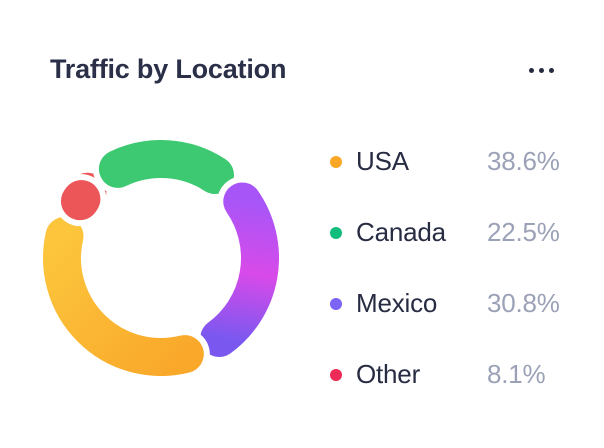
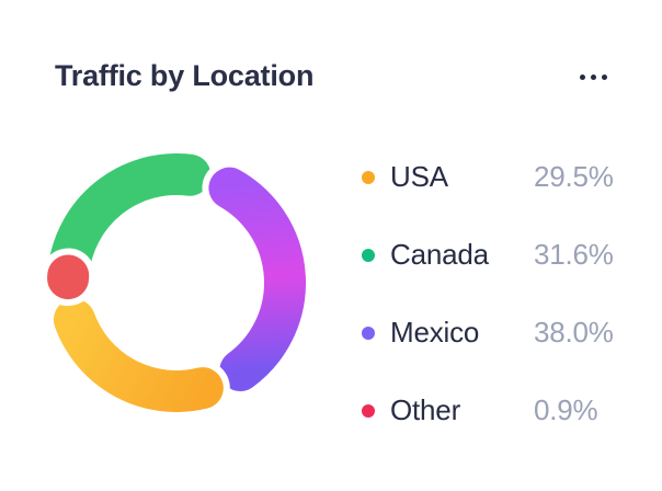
USA: 38.6% -> 29.5%
Canada: 22.5% -> 31.6%
Mexico: 30.8% -> 38.0%
Other: 8.1% -> 0.9%
